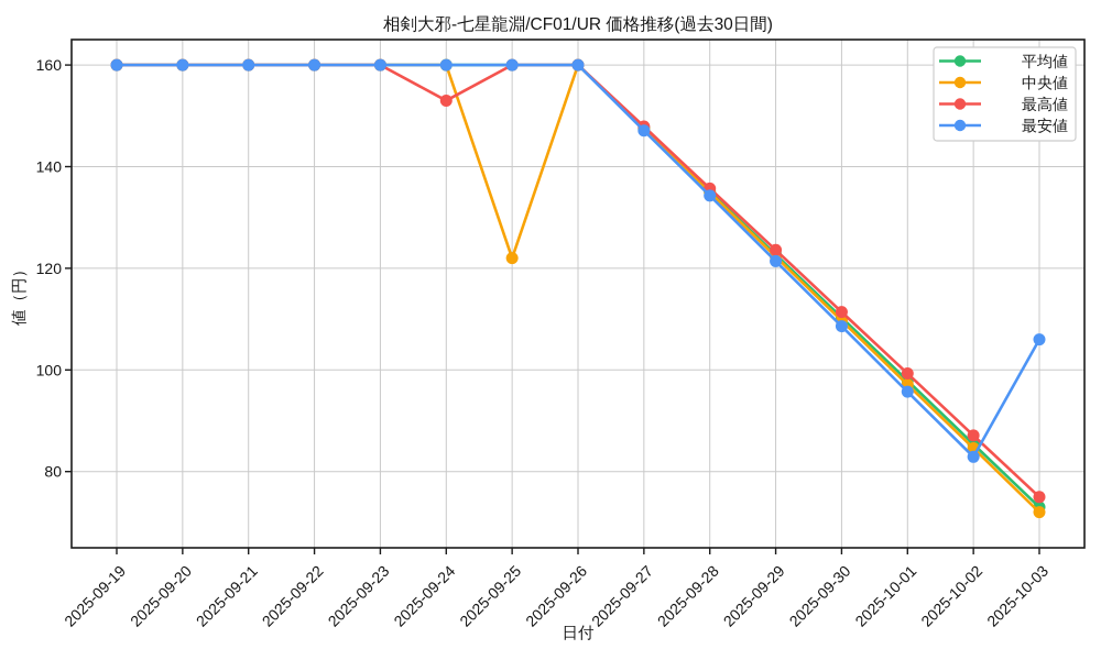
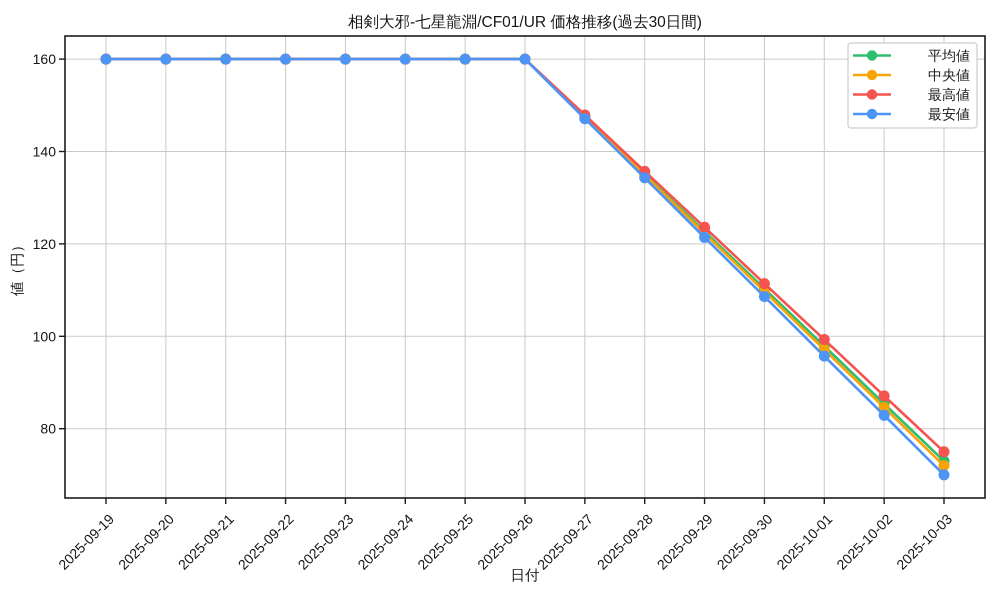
最高値/2025-09-24: 153 -> 160
中央値/2025-09-25: 122 -> 160
最安値/2025-10-03: 106 -> 70
